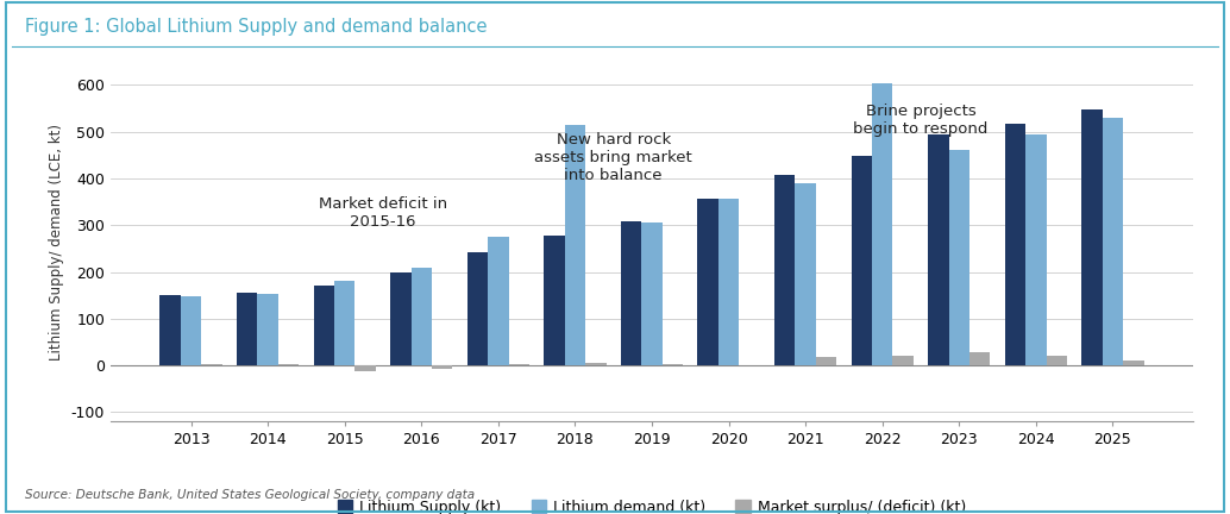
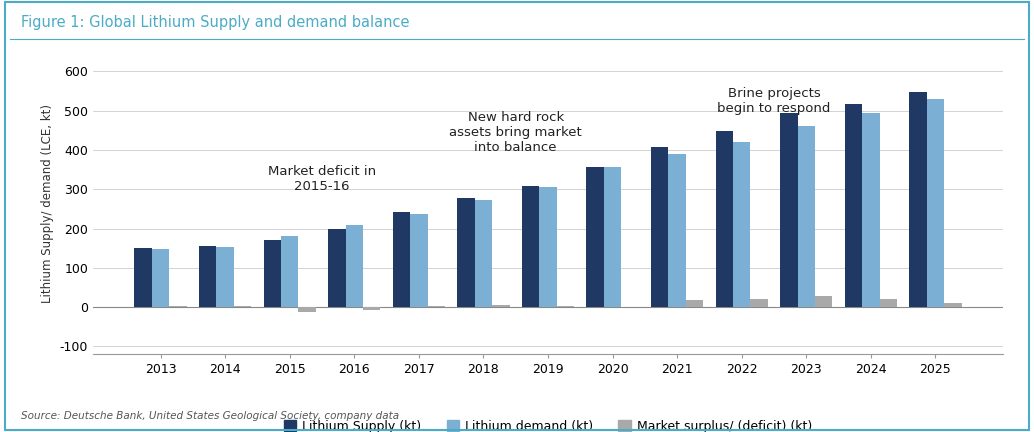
Lithium demand (kt)/2017: 275 -> 238
Lithium demand (kt)/2018: 515 -> 272
Lithium demand (kt)/2022: 605 -> 420
